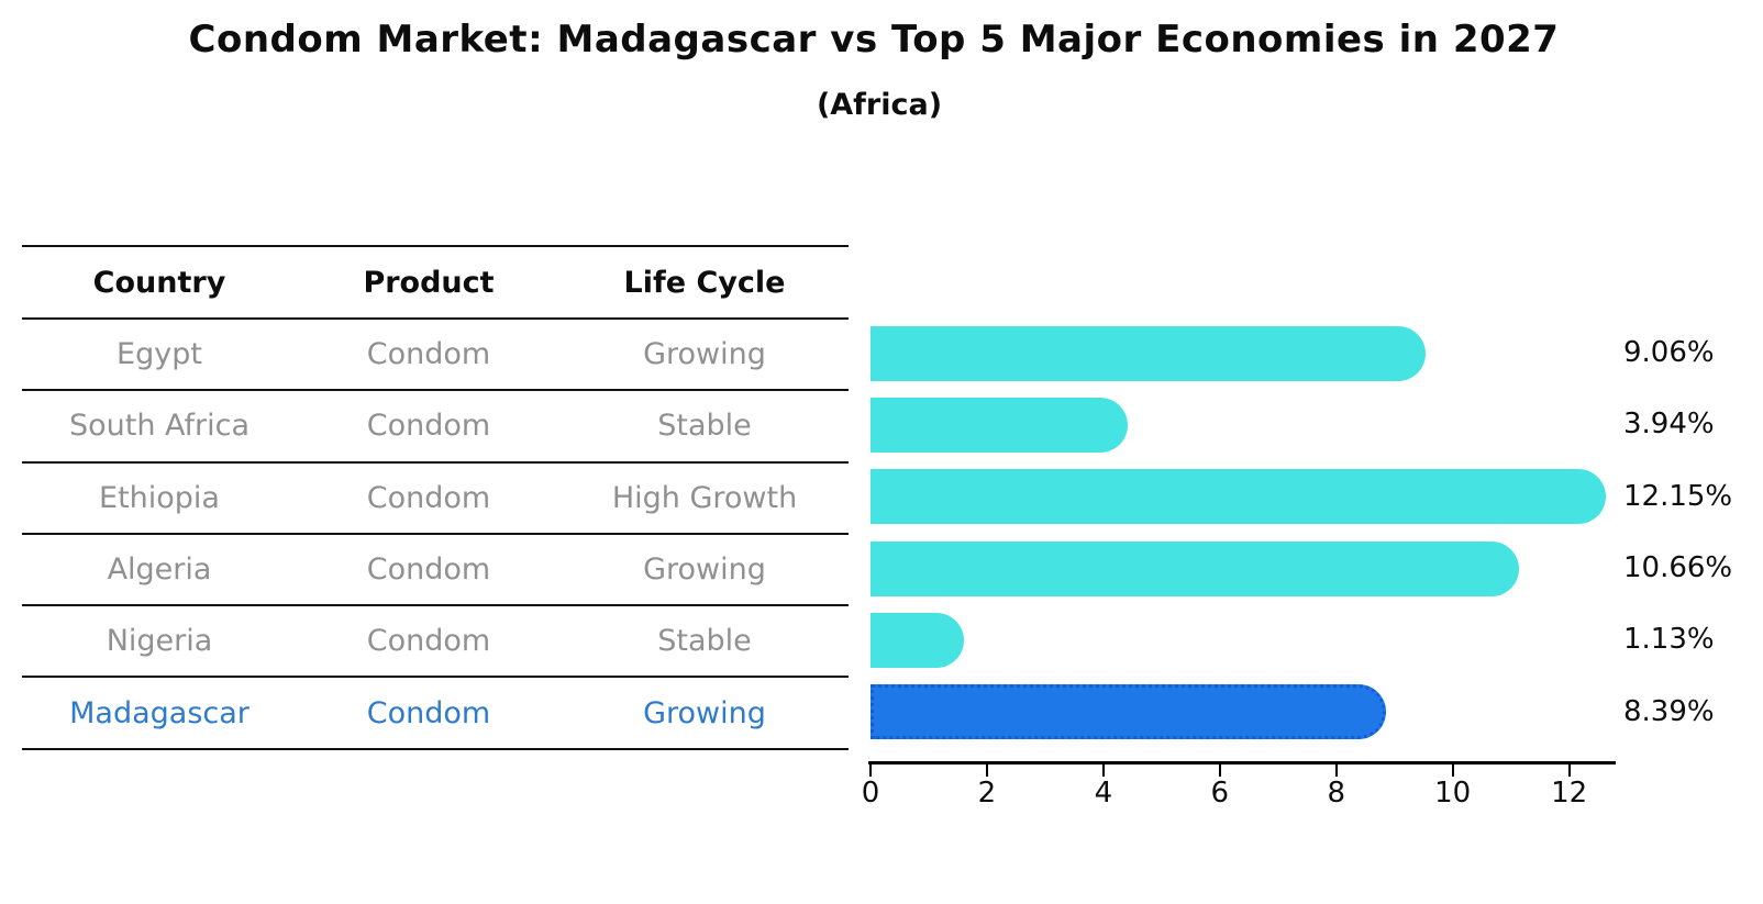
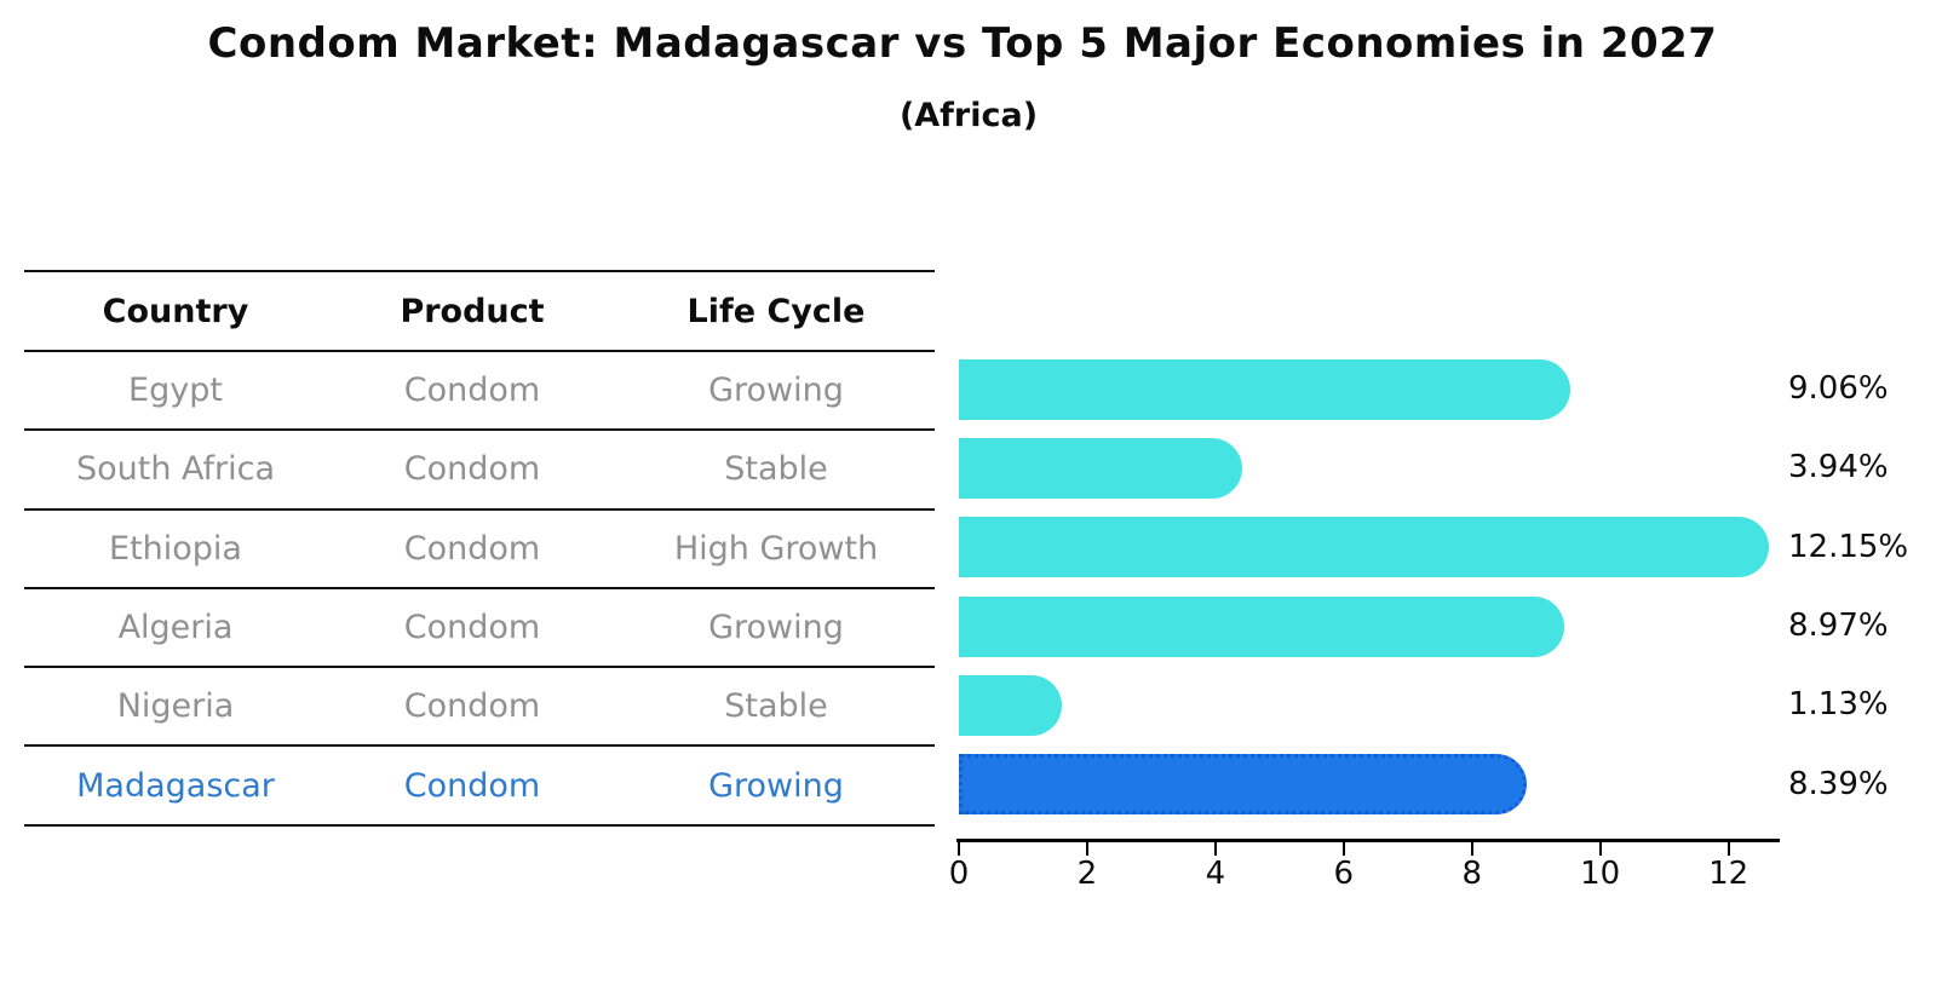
Algeria: 10.66% -> 8.97%
